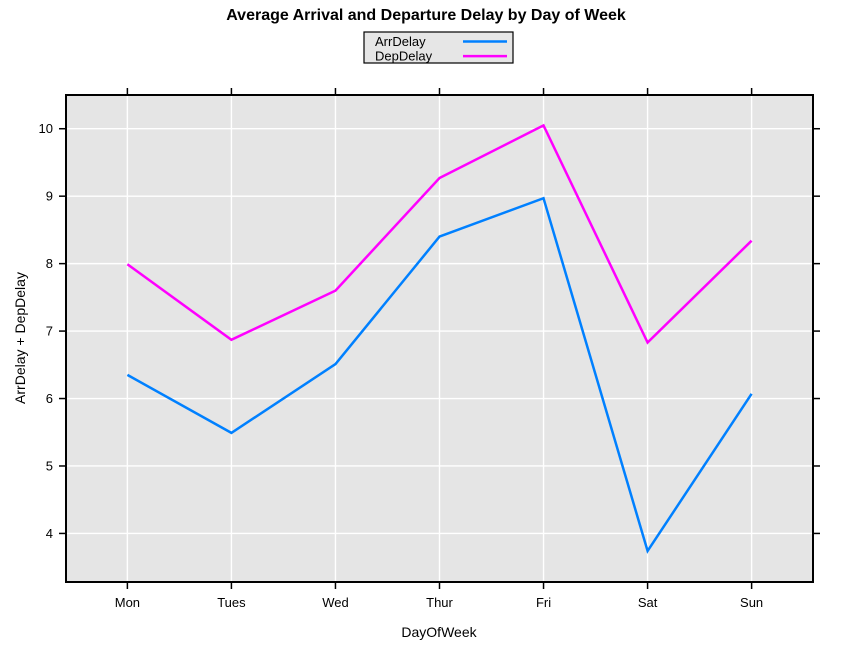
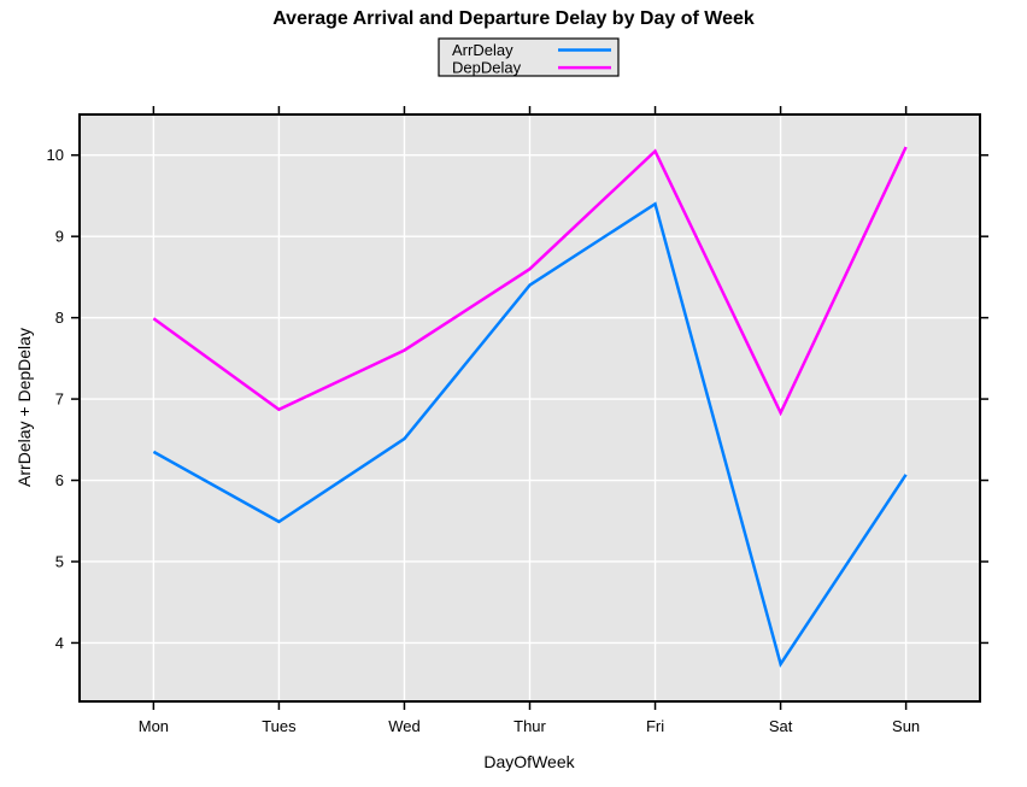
DepDelay/Thur: 9.3 -> 8.6
ArrDelay/Fri: 9.0 -> 9.4
DepDelay/Sun: 8.3 -> 10.1
